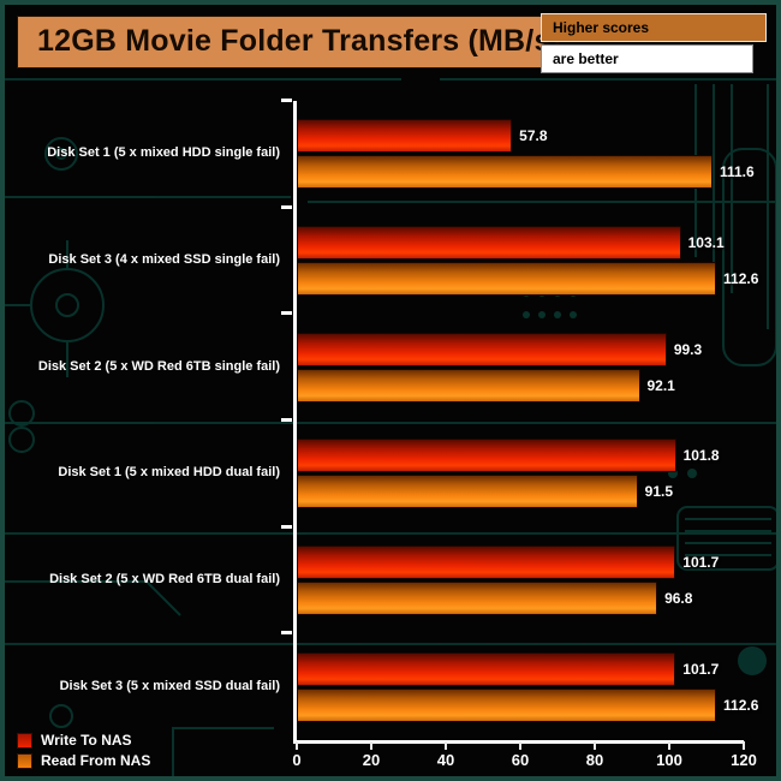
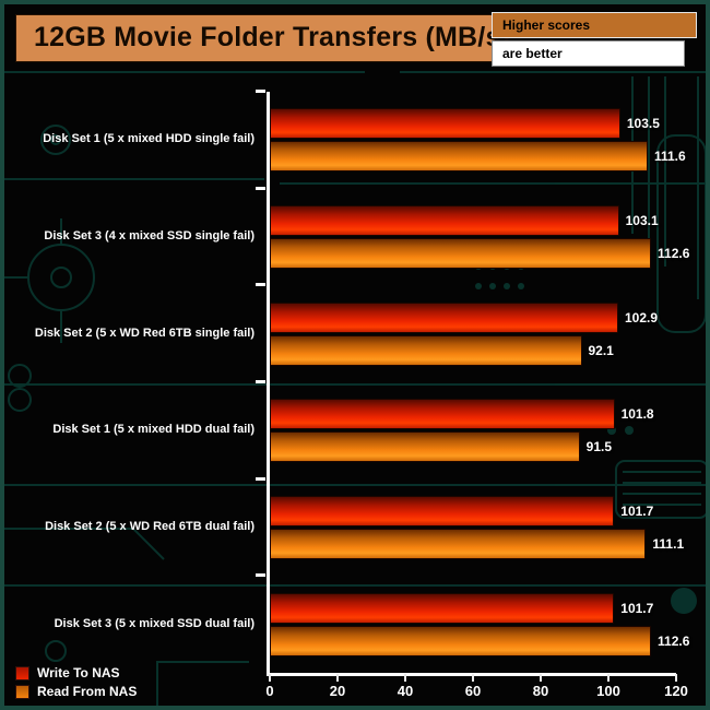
Write To NAS/Disk Set 1 (5 x mixed HDD single fail): 57.8 -> 103.5
Write To NAS/Disk Set 2 (5 x WD Red 6TB single fail): 99.3 -> 102.9
Read From NAS/Disk Set 2 (5 x WD Red 6TB dual fail): 96.8 -> 111.1
